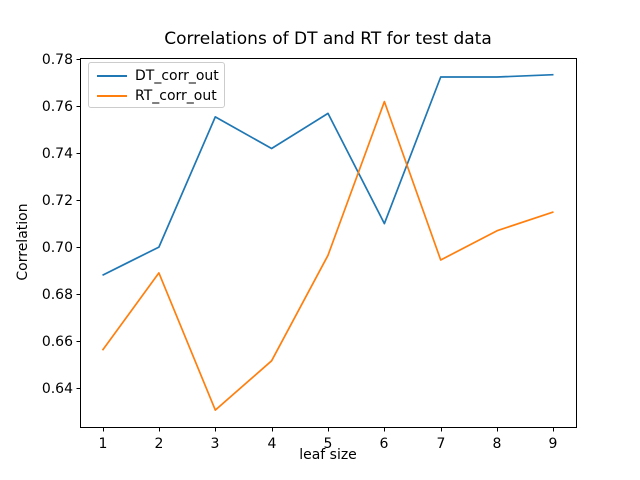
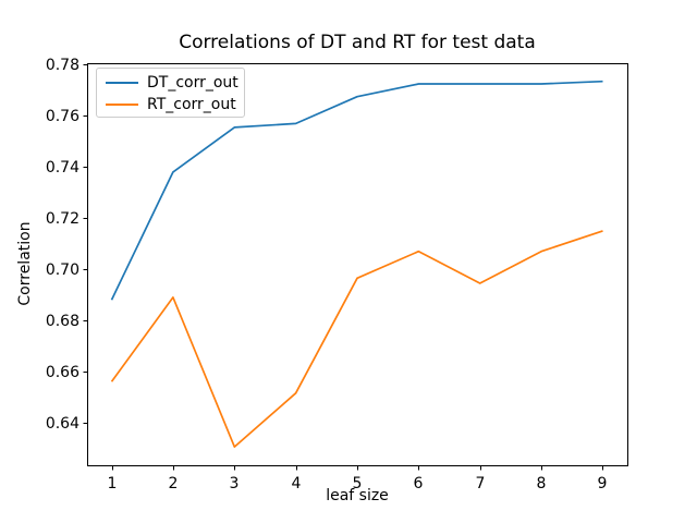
DT_corr_out/2: 0.700 -> 0.738
DT_corr_out/4: 0.742 -> 0.757
DT_corr_out/5: 0.757 -> 0.767
DT_corr_out/6: 0.710 -> 0.772
RT_corr_out/6: 0.762 -> 0.707
